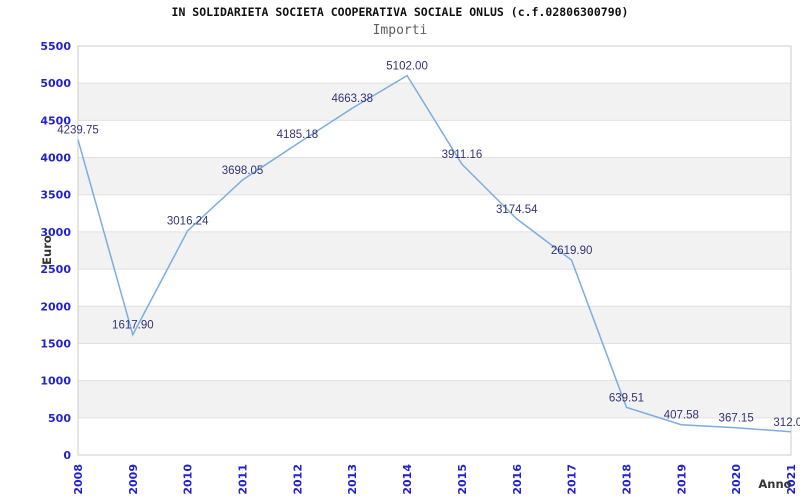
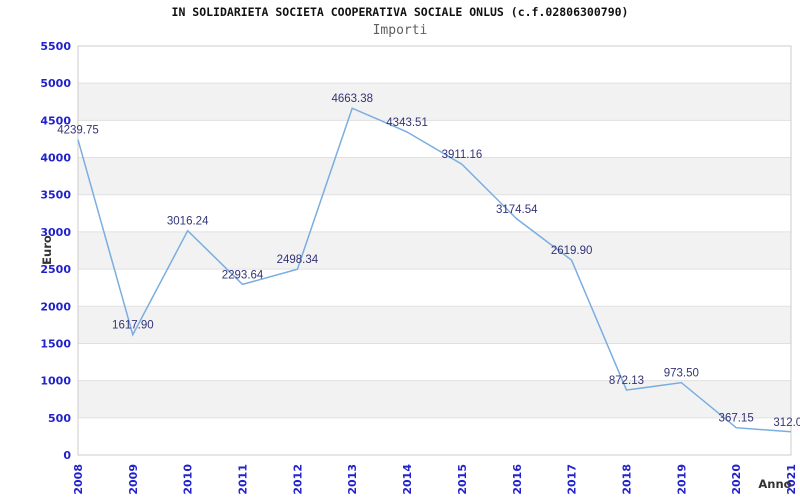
2011: 3698.05 -> 2293.64
2012: 4185.18 -> 2498.34
2014: 5102.00 -> 4343.51
2018: 639.51 -> 872.13
2019: 407.58 -> 973.50
